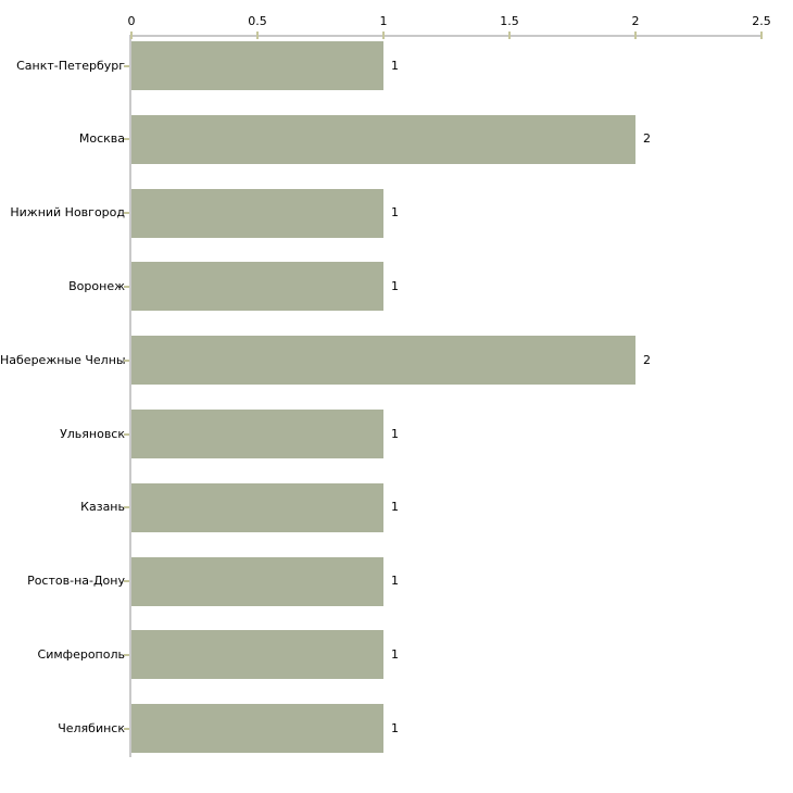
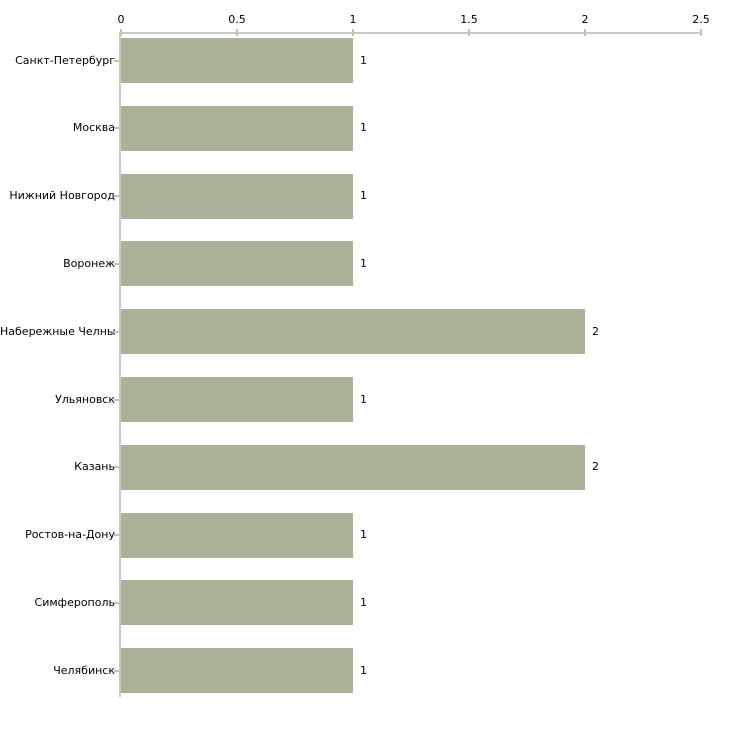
Москва: 2 -> 1
Казань: 1 -> 2
